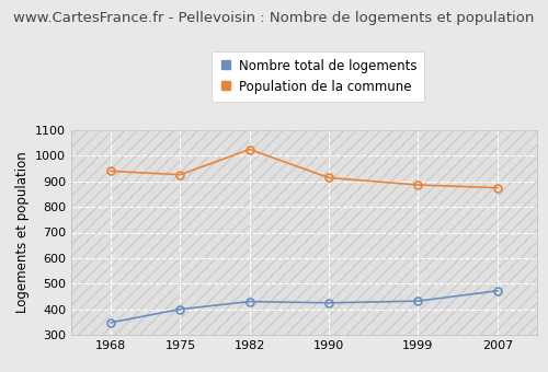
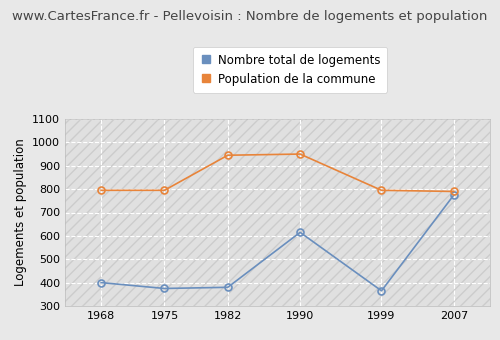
Nombre total de logements/1968: 348 -> 400
Population de la commune/1968: 940 -> 795
Nombre total de logements/1975: 400 -> 375
Population de la commune/1975: 926 -> 795
Nombre total de logements/1982: 430 -> 380
Population de la commune/1982: 1025 -> 945
Nombre total de logements/1990: 425 -> 615
Population de la commune/1990: 914 -> 950
Nombre total de logements/1999: 432 -> 365
Population de la commune/1999: 886 -> 795
Nombre total de logements/2007: 472 -> 775
Population de la commune/2007: 875 -> 790
